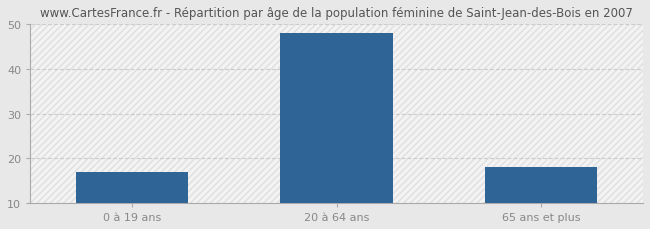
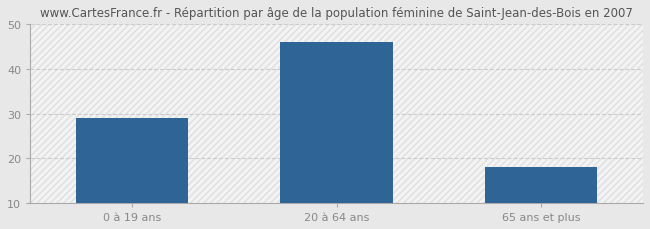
0 à 19 ans: 17 -> 29
20 à 64 ans: 48 -> 46
